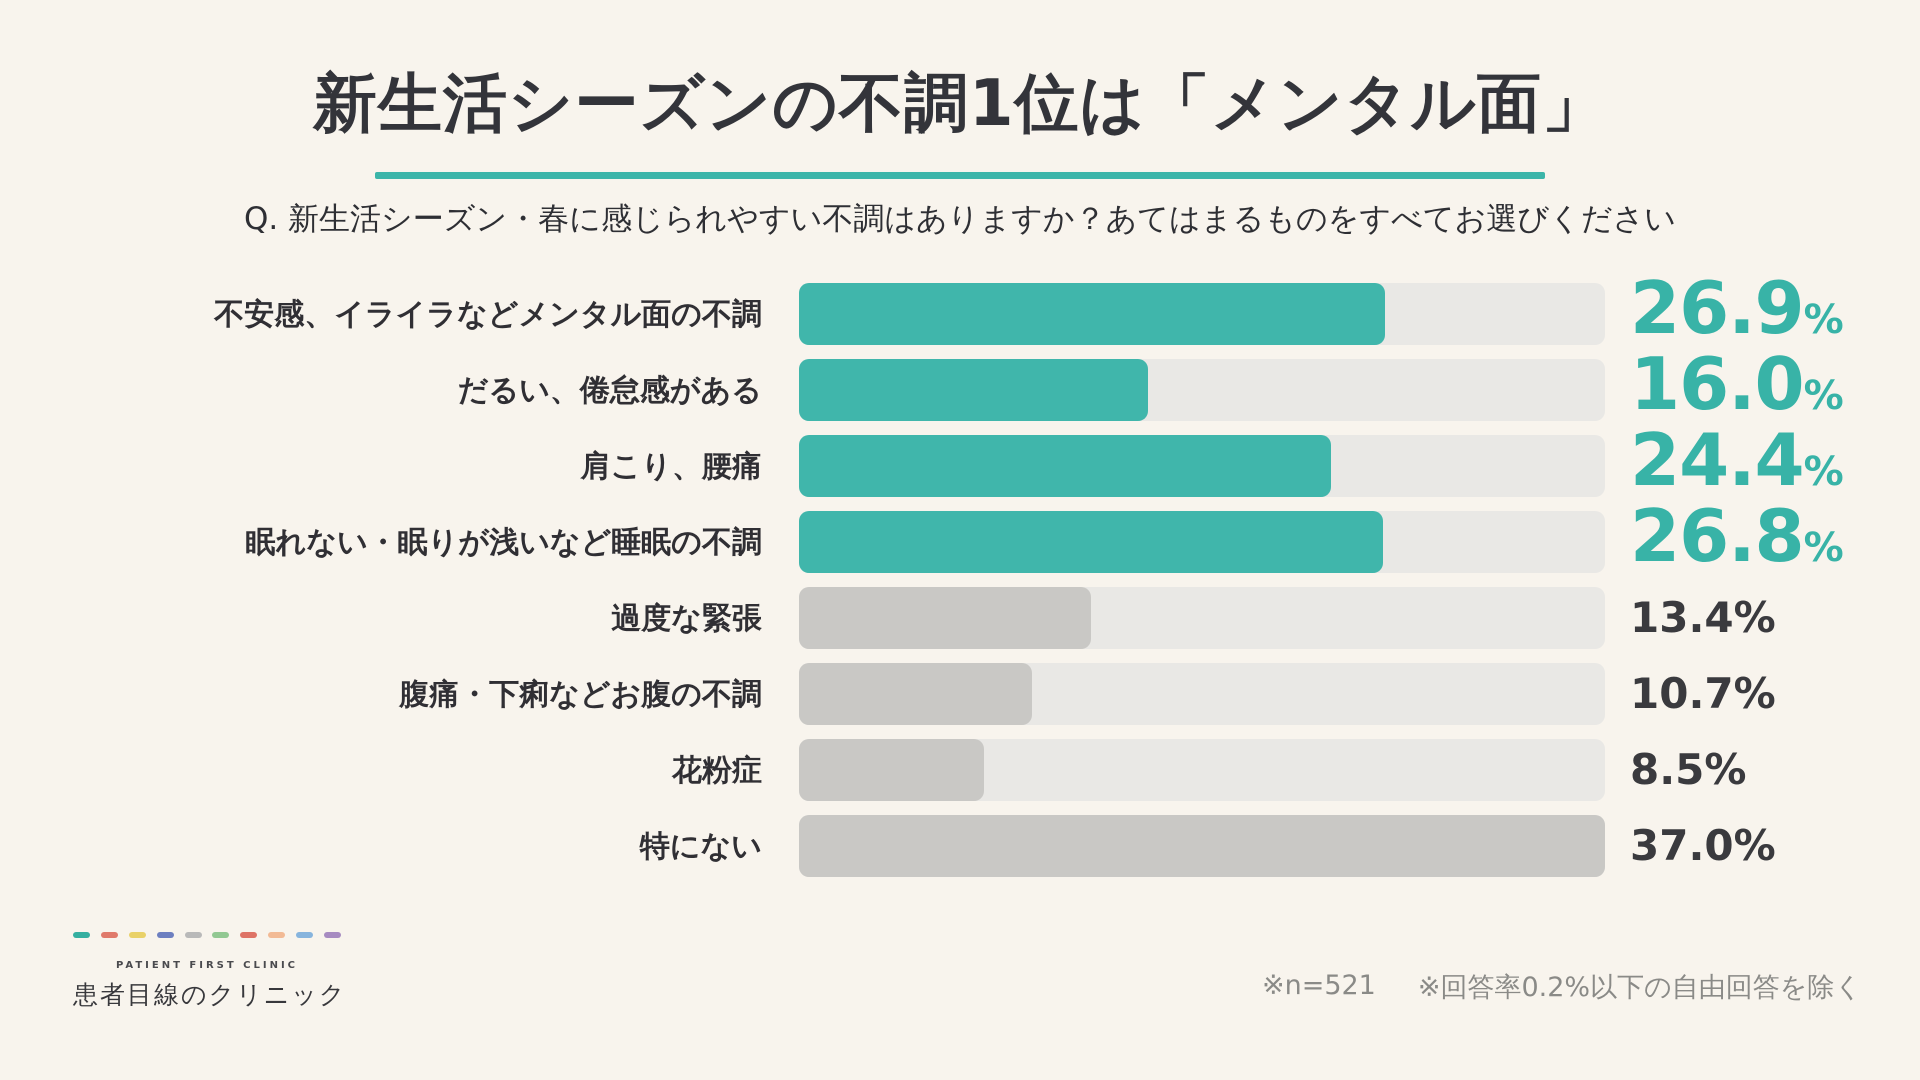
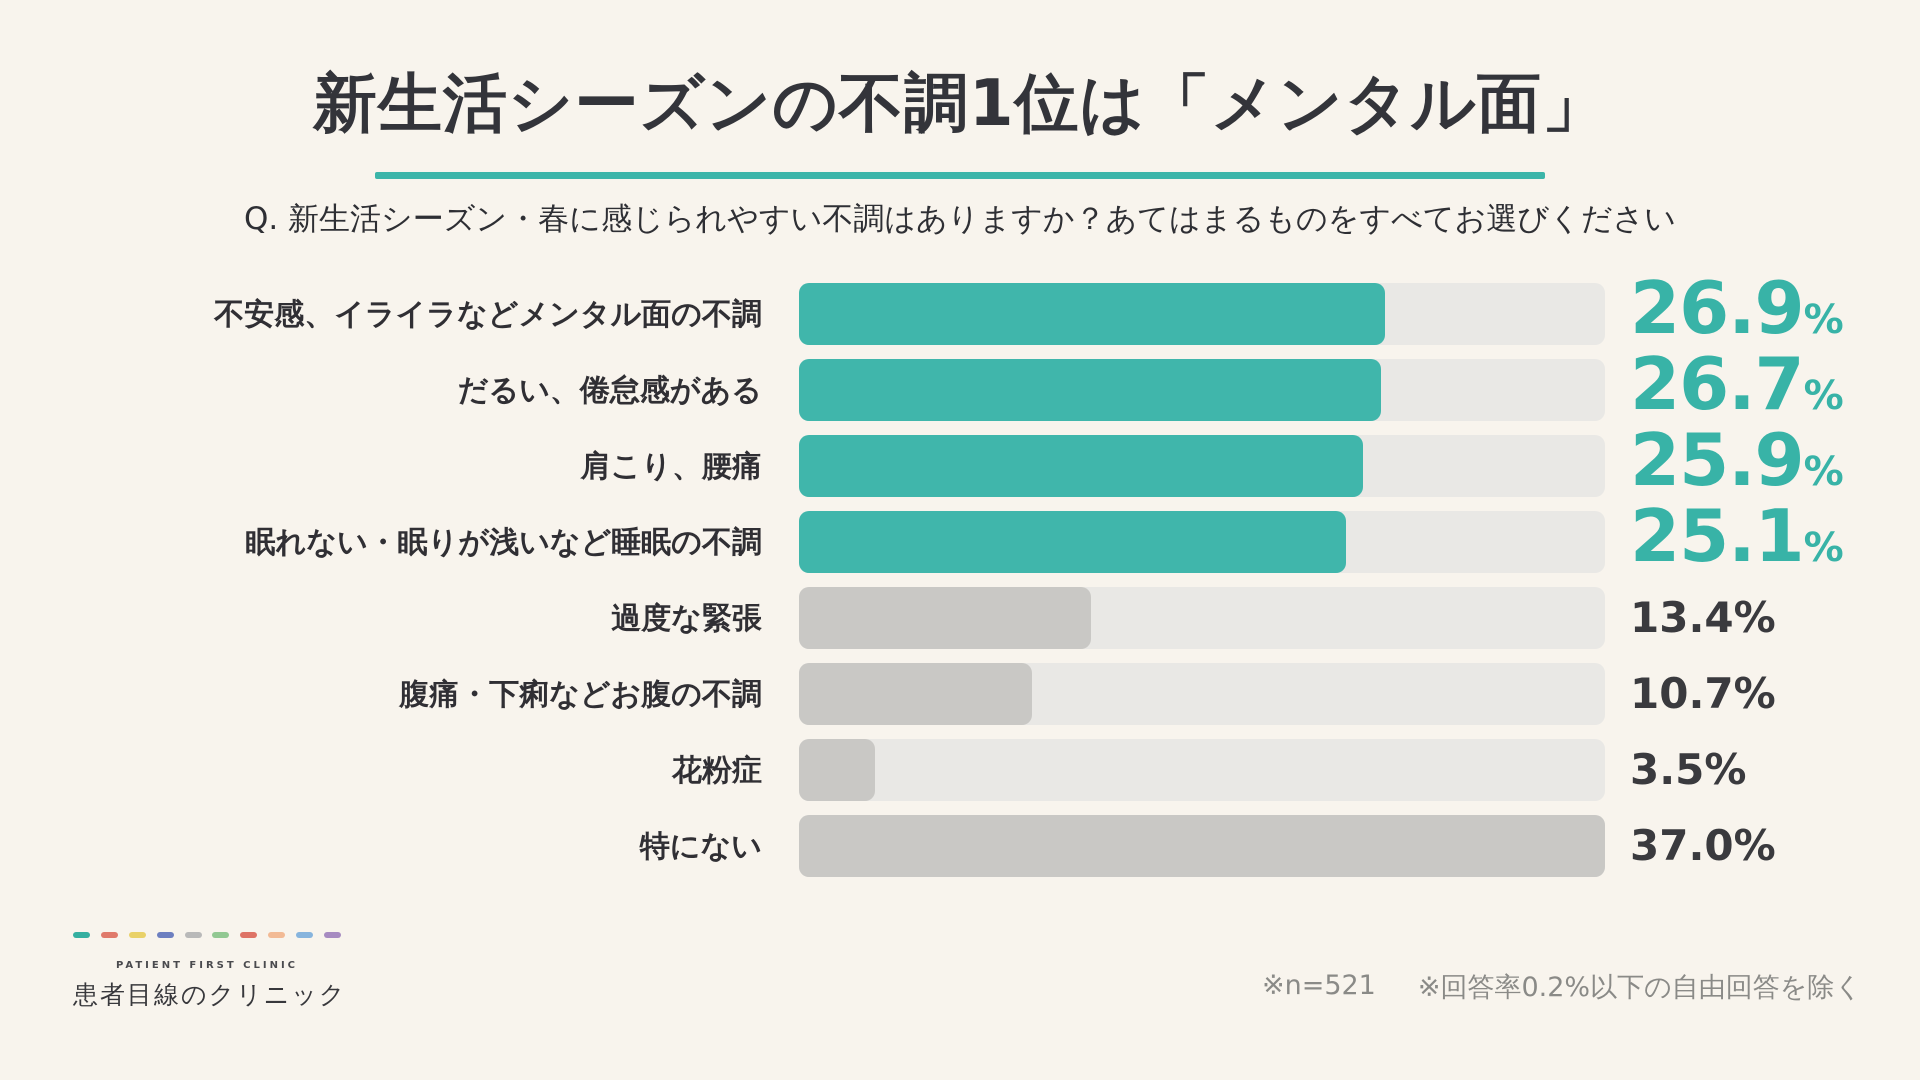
だるい、倦怠感がある: 16.0 -> 26.7
肩こり、腰痛: 24.4 -> 25.9
眠れない・眠りが浅いなど睡眠の不調: 26.8 -> 25.1
花粉症: 8.5 -> 3.5
